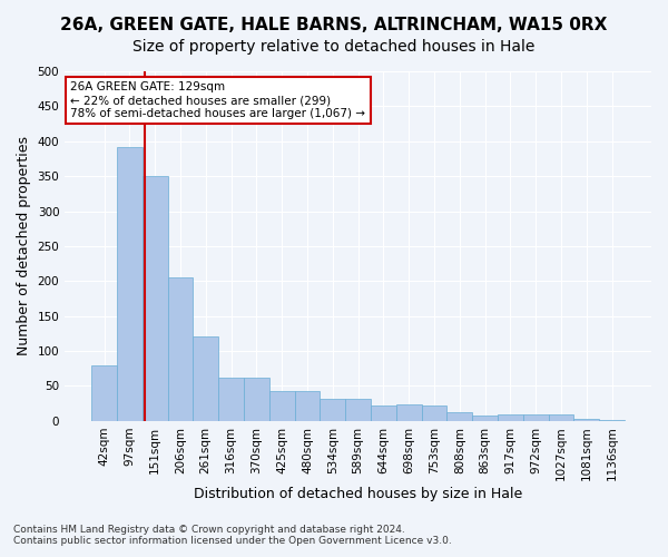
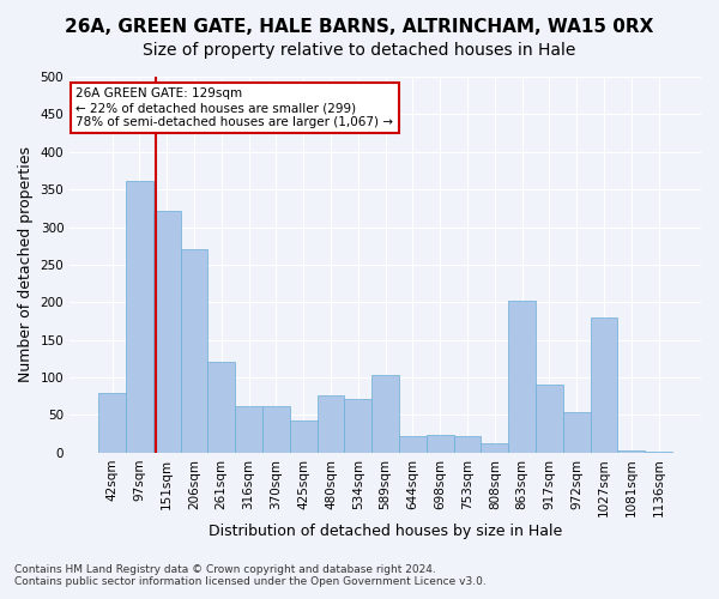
97sqm: 391 -> 362
151sqm: 350 -> 322
206sqm: 205 -> 270
480sqm: 43 -> 76
534sqm: 31 -> 72
589sqm: 31 -> 104
863sqm: 8 -> 202
917sqm: 9 -> 90
972sqm: 9 -> 54
1027sqm: 10 -> 180
